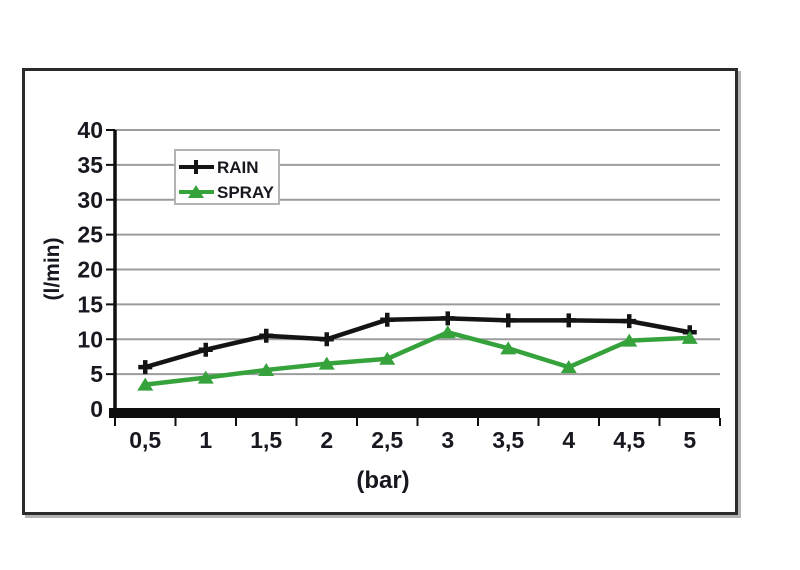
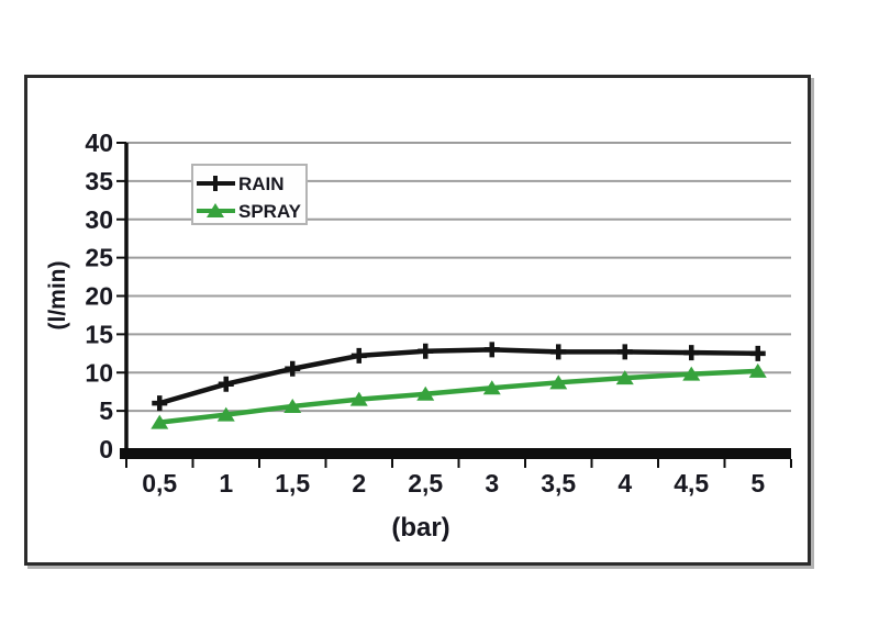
RAIN/2: 10 -> 12
SPRAY/3: 11 -> 8
SPRAY/4: 6 -> 9
RAIN/5: 11 -> 12
